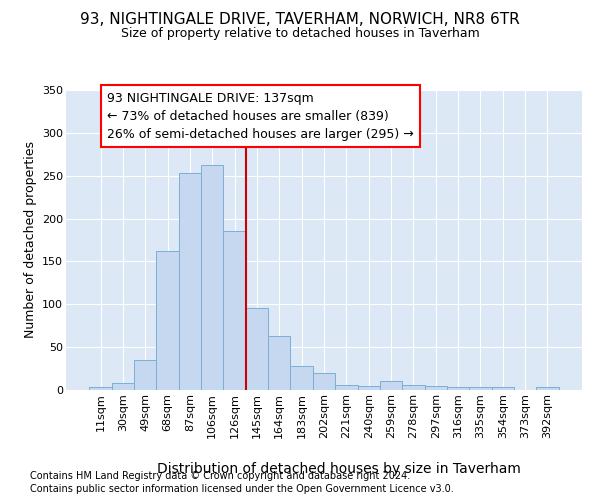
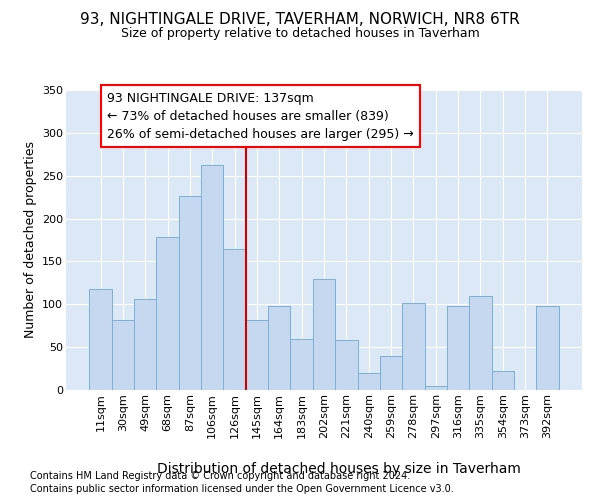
11sqm: 3 -> 118
30sqm: 8 -> 82
49sqm: 35 -> 106
68sqm: 162 -> 178
87sqm: 253 -> 226
126sqm: 185 -> 164
145sqm: 96 -> 82
164sqm: 63 -> 98
183sqm: 28 -> 60
202sqm: 20 -> 130
221sqm: 6 -> 58
240sqm: 5 -> 20
259sqm: 10 -> 40
278sqm: 6 -> 102
316sqm: 4 -> 98
335sqm: 3 -> 110
354sqm: 3 -> 22
392sqm: 4 -> 98
